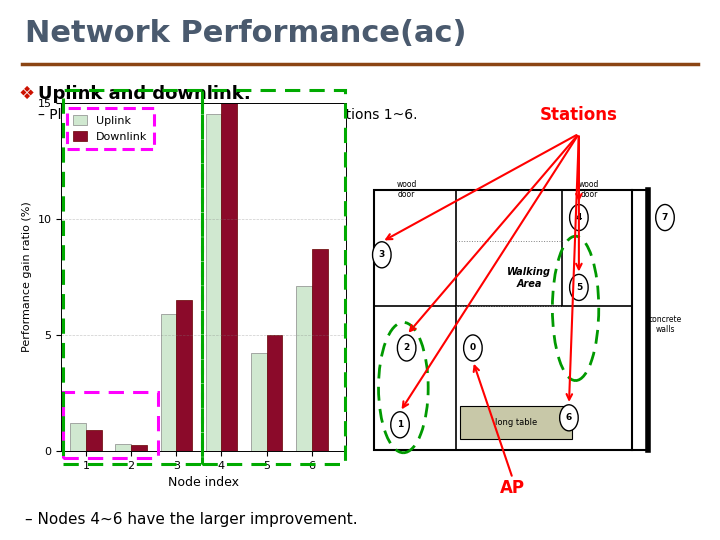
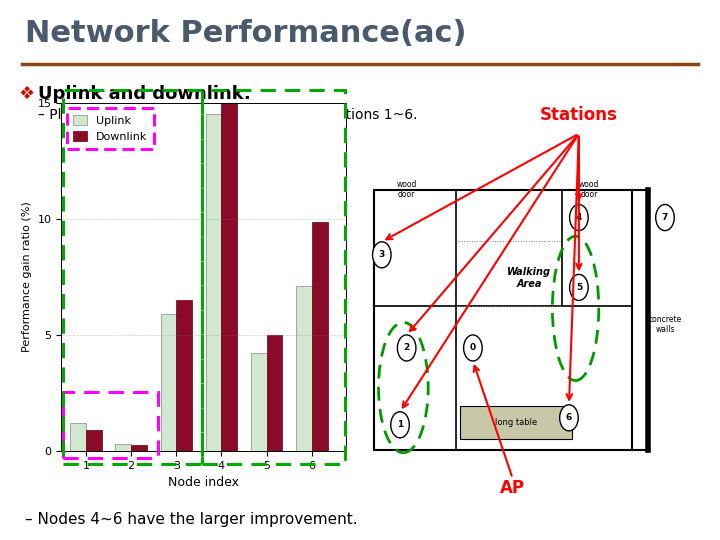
Downlink/6: 8.70 -> 9.85
